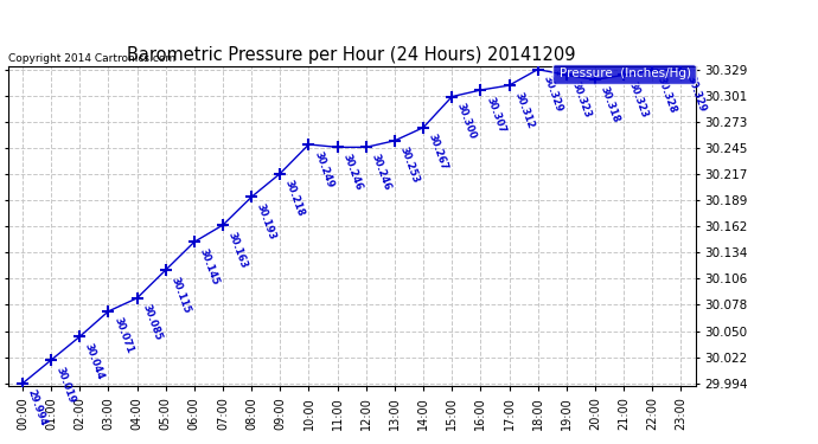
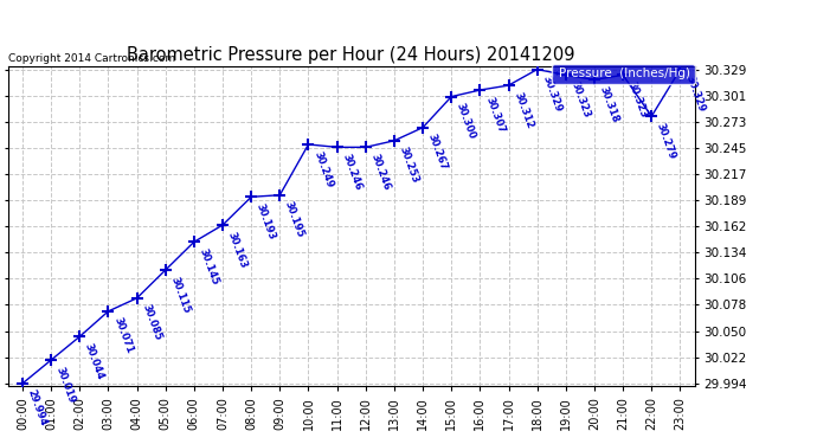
09:00: 30.218 -> 30.195
22:00: 30.328 -> 30.279
